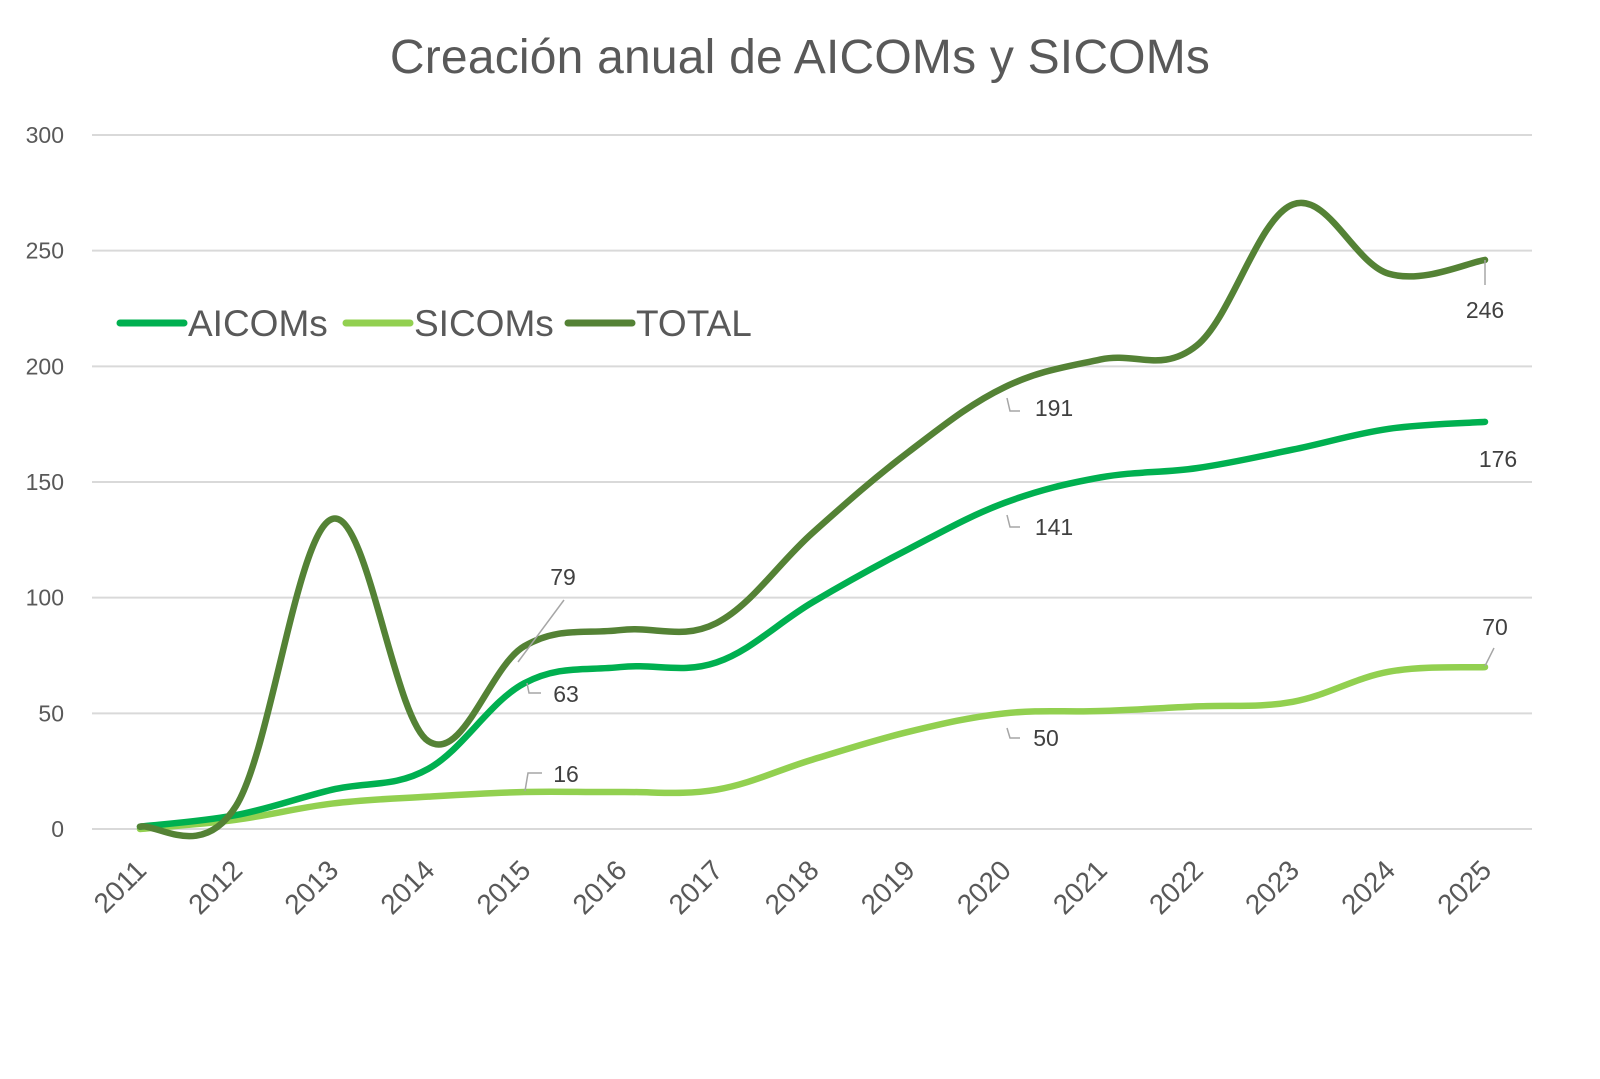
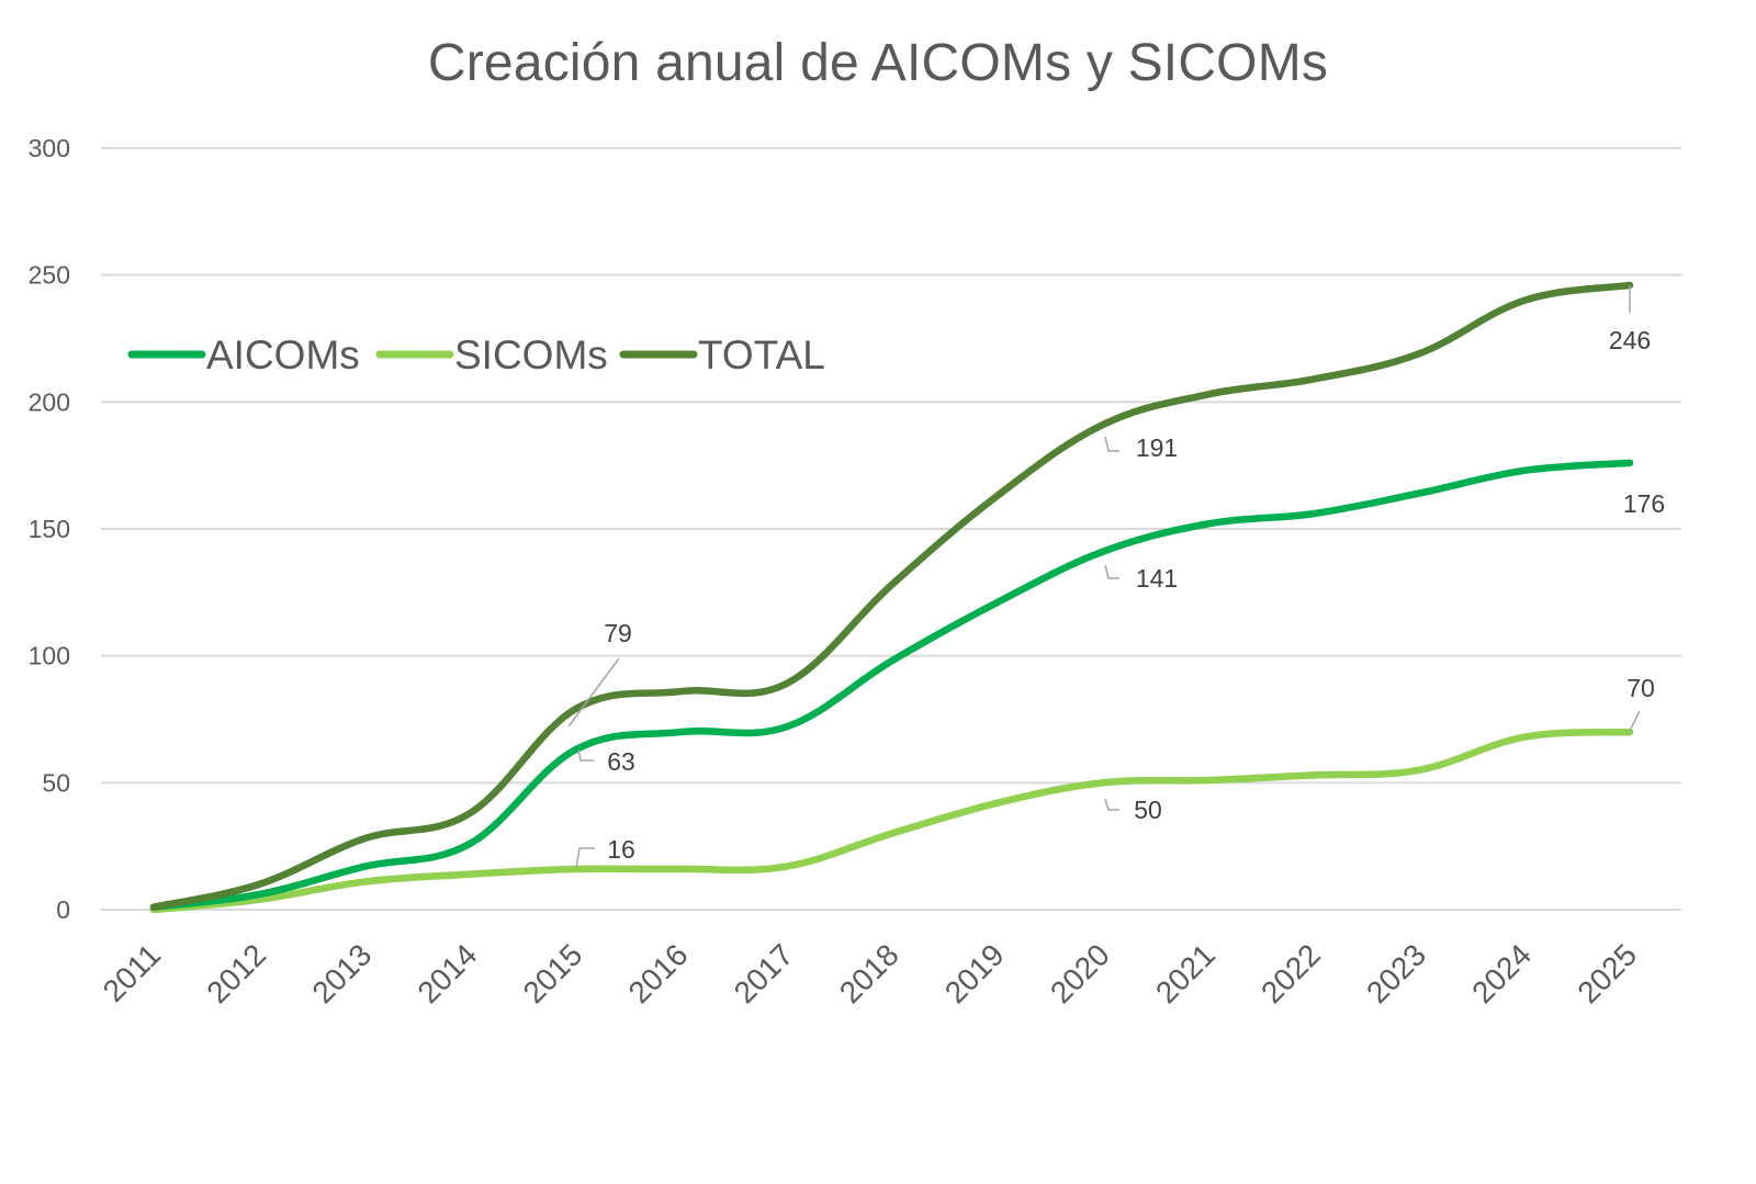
TOTAL/2013: 134 -> 28
TOTAL/2023: 270 -> 219
